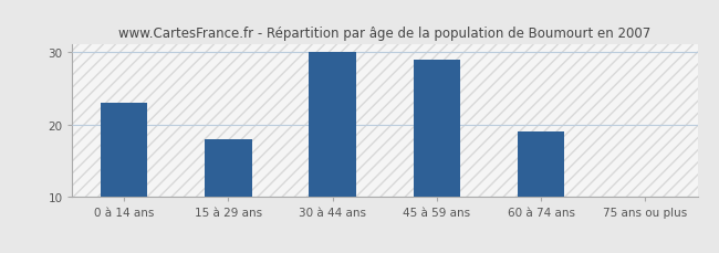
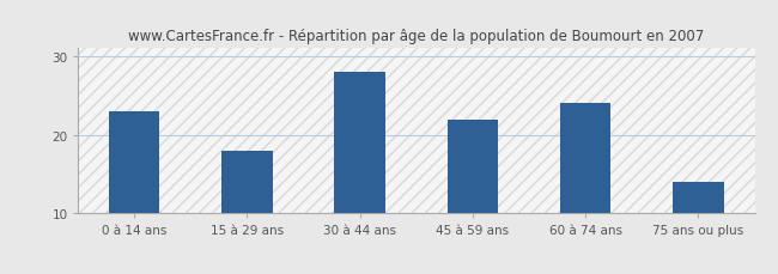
30 à 44 ans: 30 -> 28
45 à 59 ans: 29 -> 22
60 à 74 ans: 19 -> 24
75 ans ou plus: 10 -> 14
